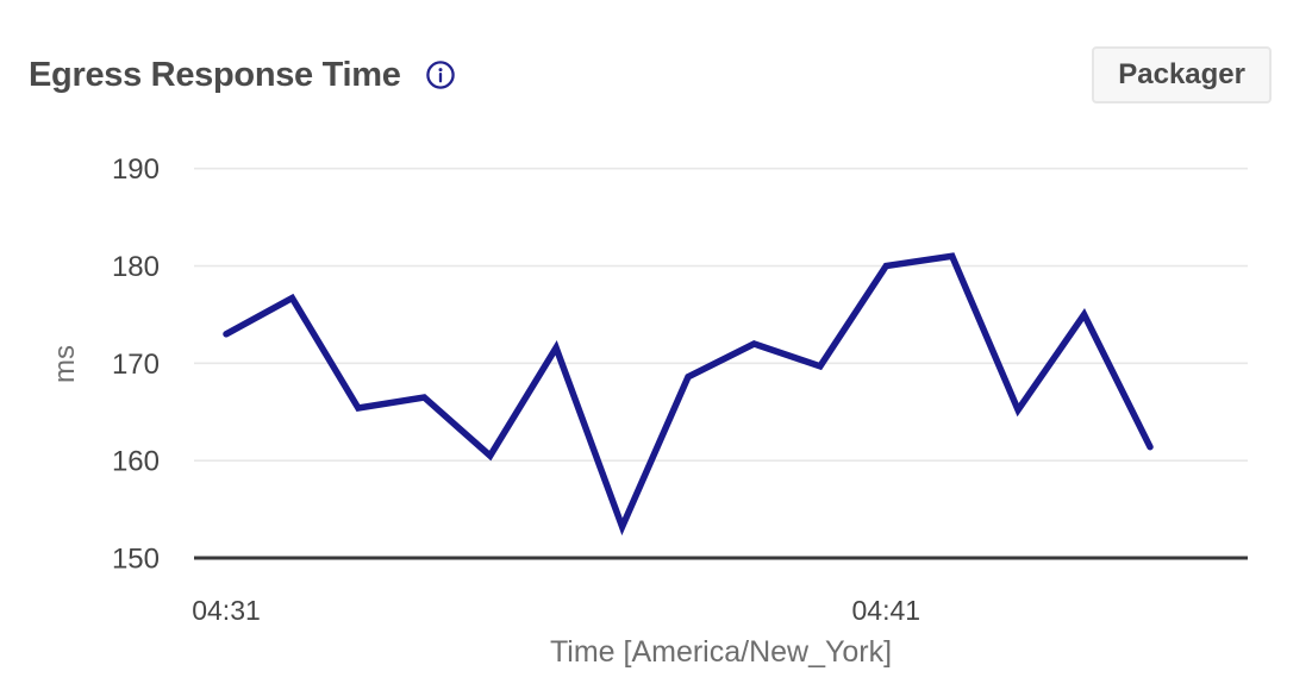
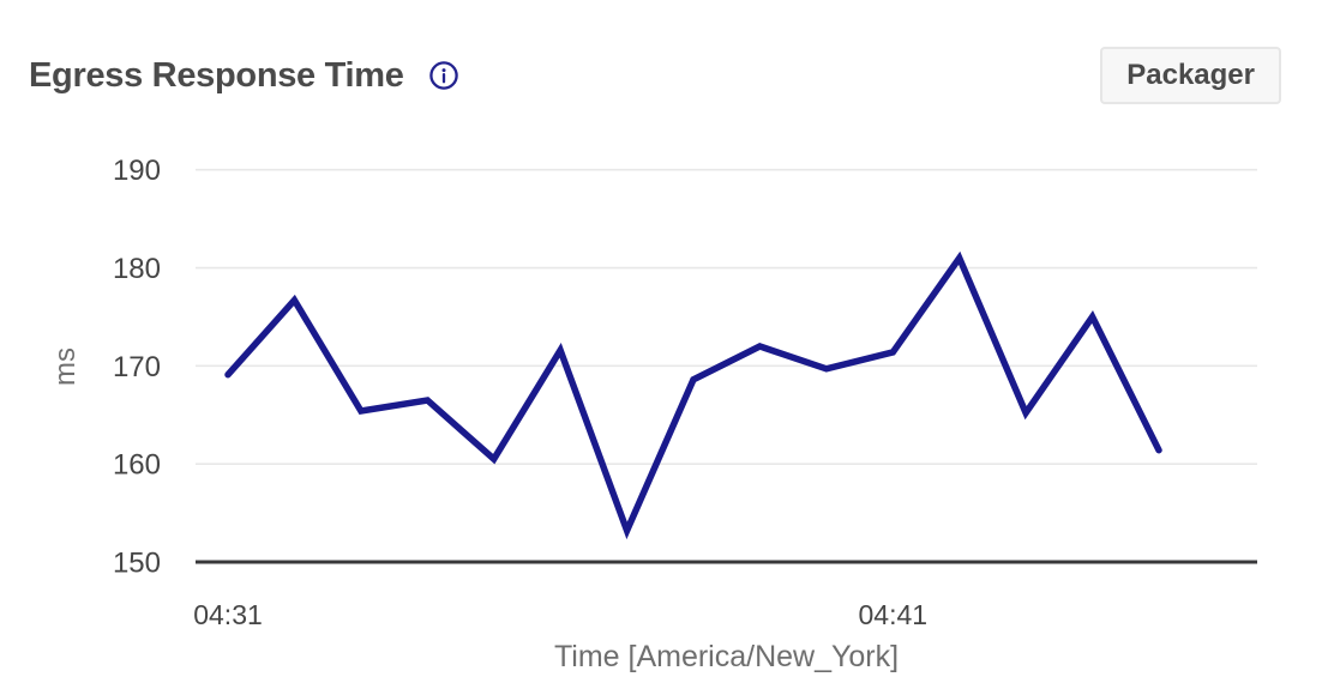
04:31: 173 -> 169
04:41: 180 -> 171
